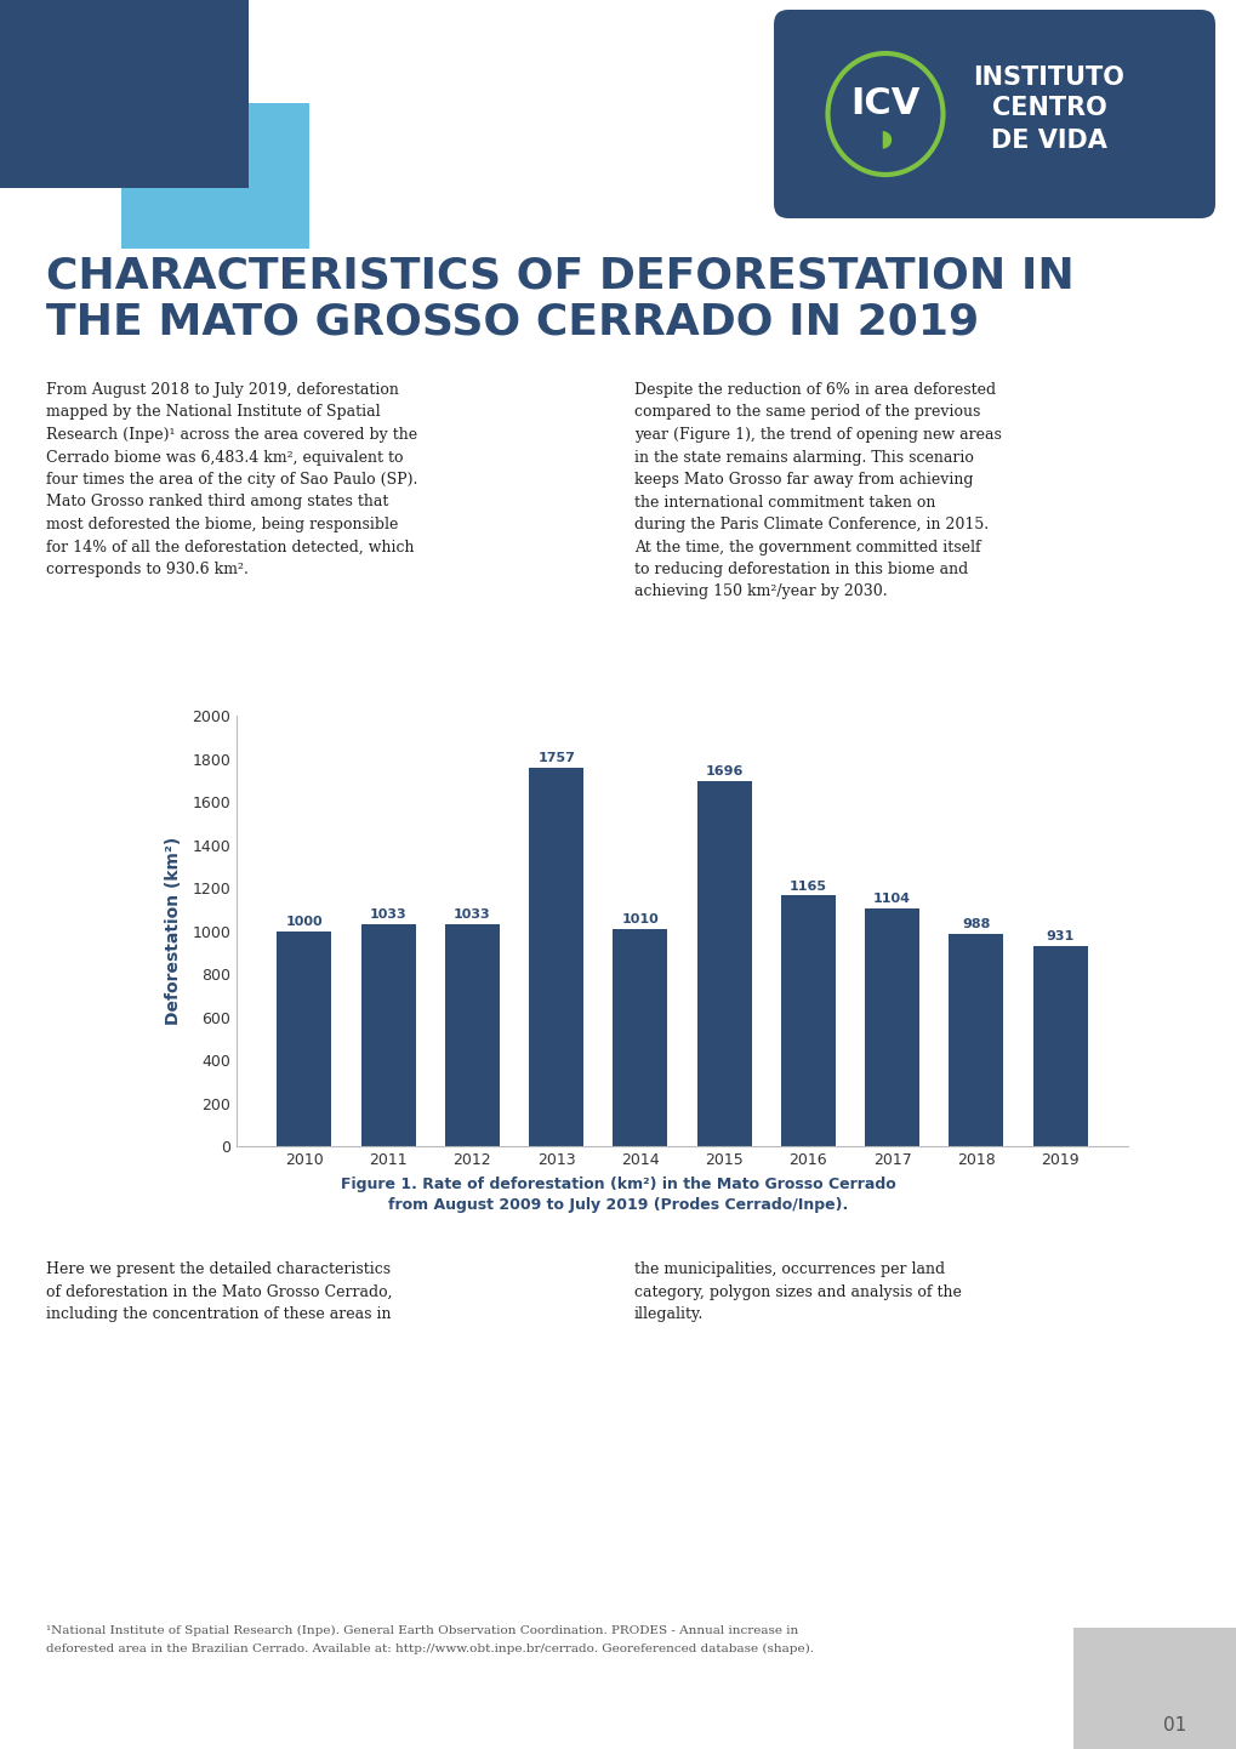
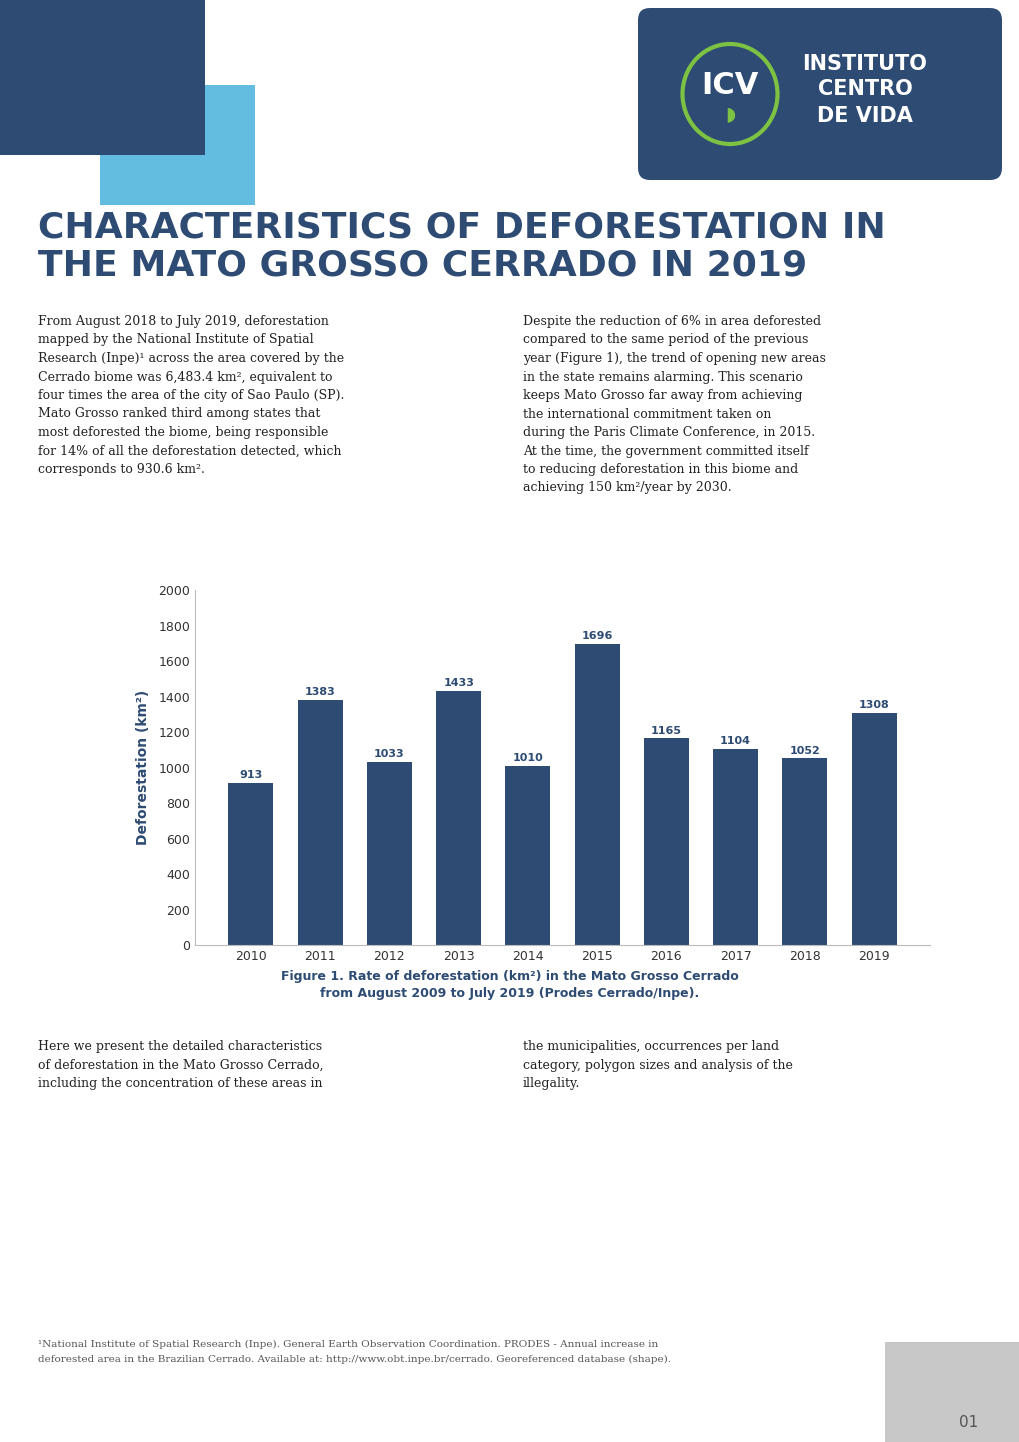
2010: 1000 -> 913
2011: 1033 -> 1383
2013: 1757 -> 1433
2018: 988 -> 1052
2019: 931 -> 1308
